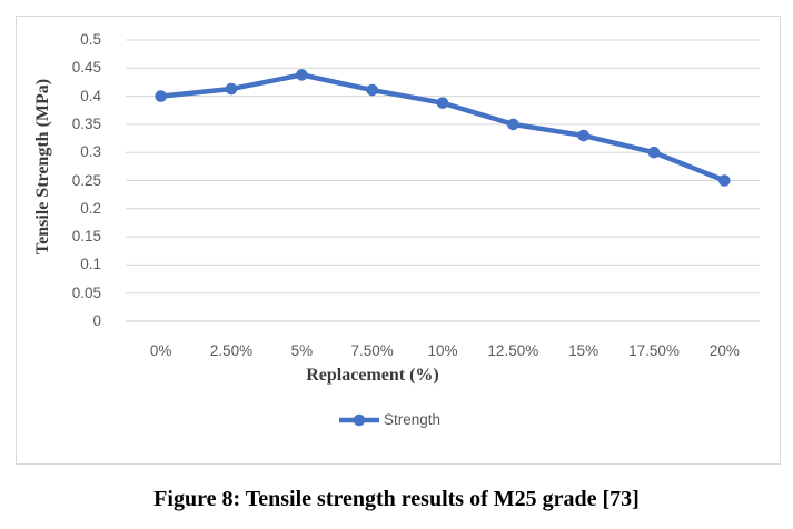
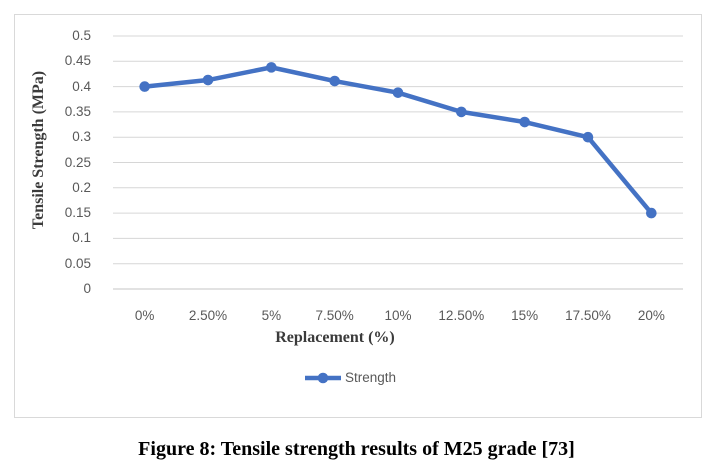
20%: 0.25 -> 0.15
